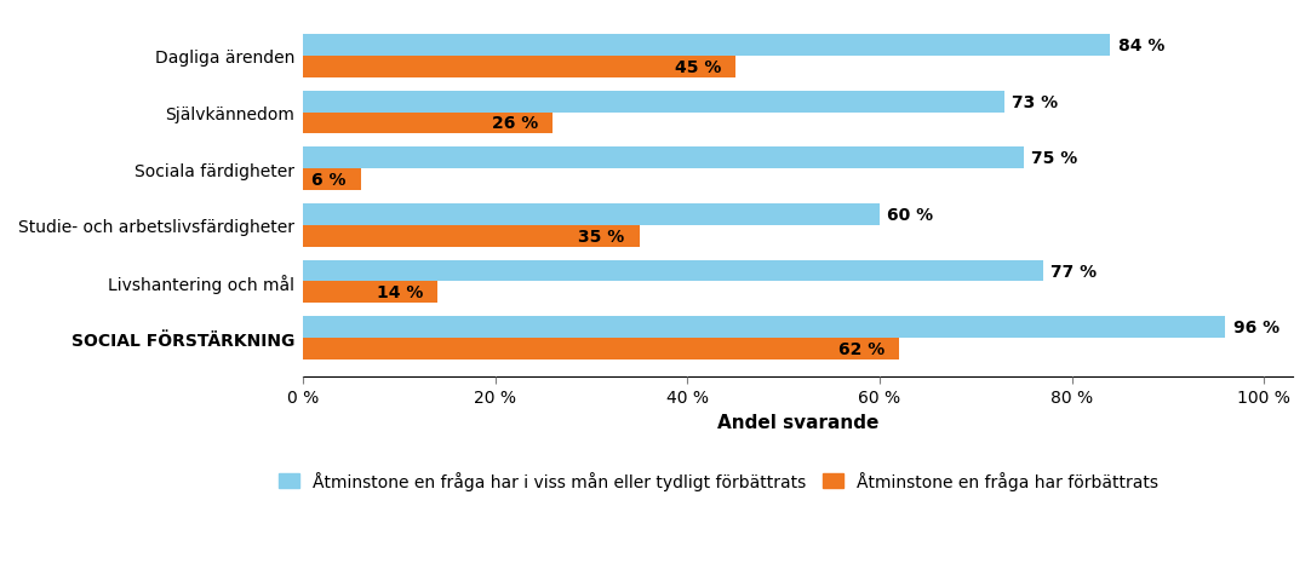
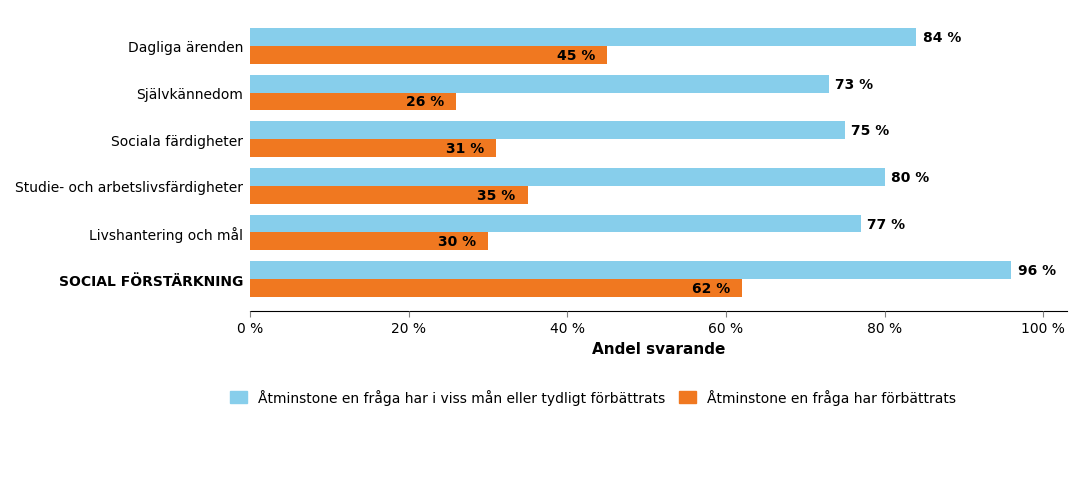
Åtminstone en fråga har förbättrats/Sociala färdigheter: 6 -> 31
Åtminstone en fråga har i viss mån eller tydligt förbättrats/Studie- och arbetslivsfärdigheter: 60 -> 80
Åtminstone en fråga har förbättrats/Livshantering och mål: 14 -> 30
